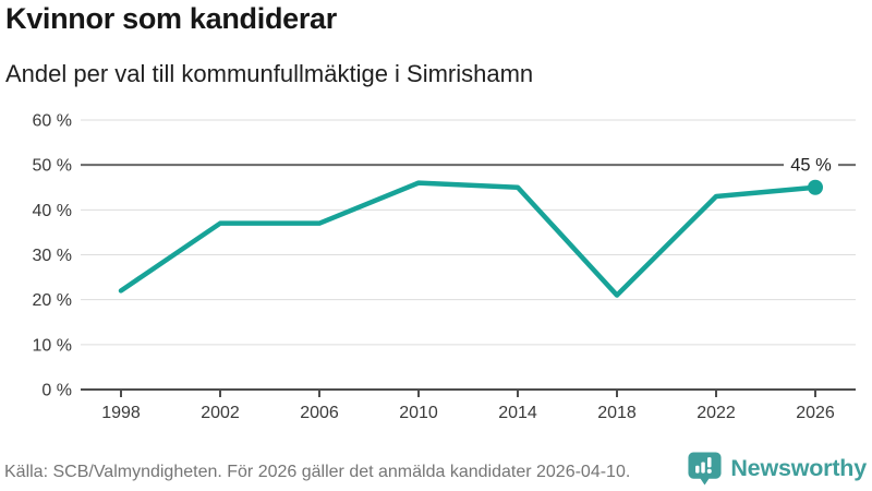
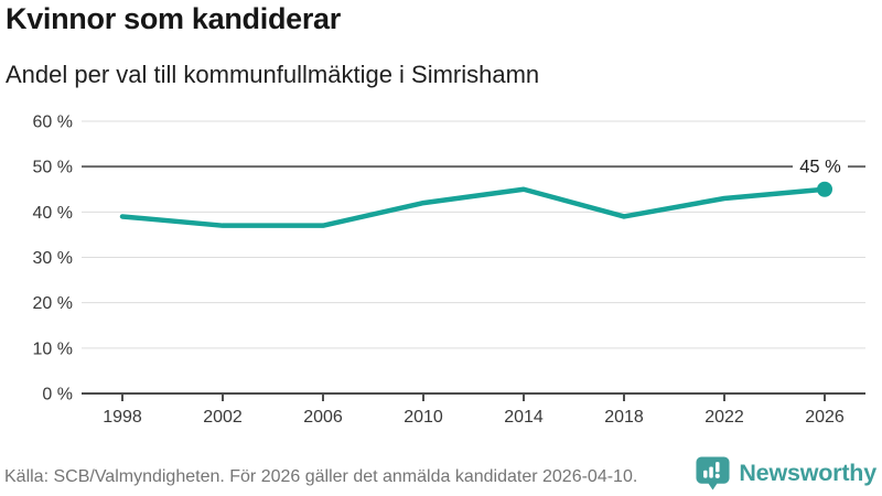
1998: 22% -> 39%
2010: 46% -> 42%
2018: 21% -> 39%
